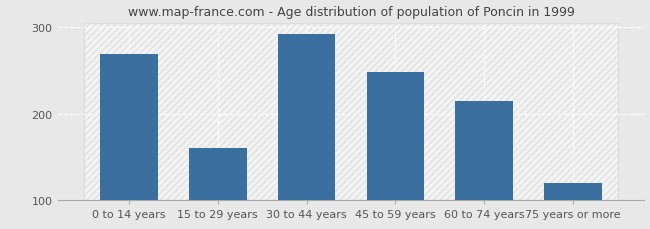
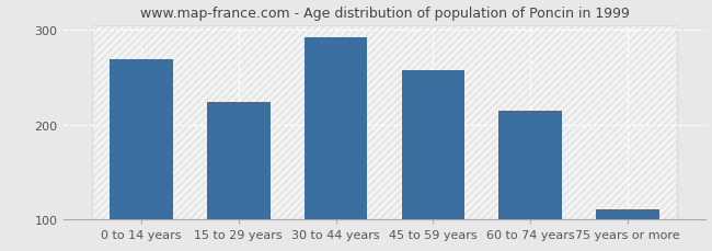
15 to 29 years: 160 -> 224
45 to 59 years: 248 -> 257
75 years or more: 120 -> 110
